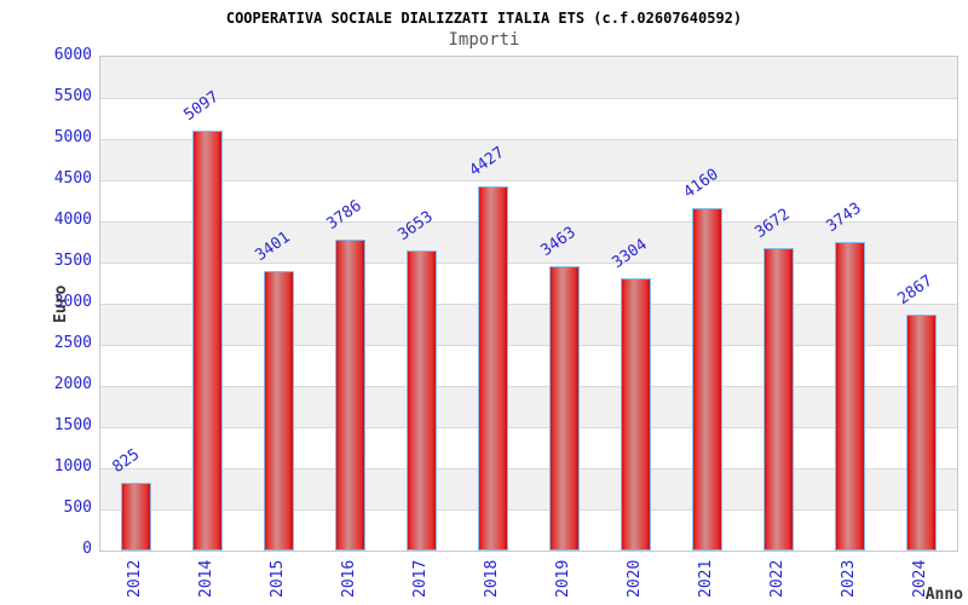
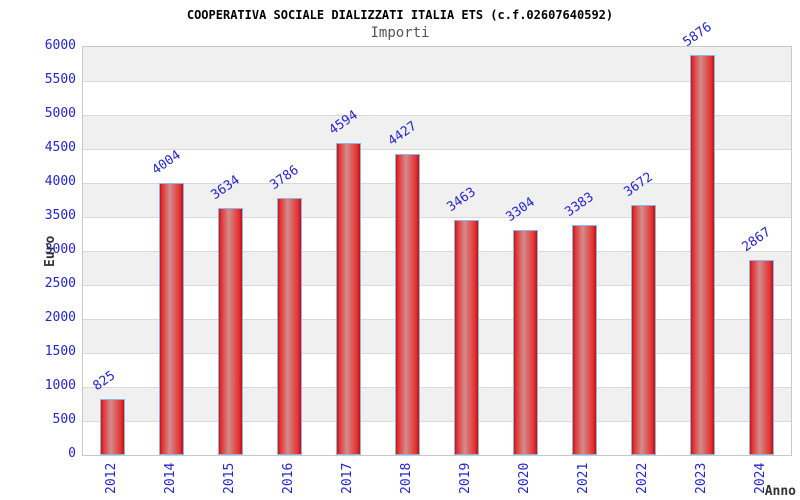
2014: 5097 -> 4004
2015: 3401 -> 3634
2017: 3653 -> 4594
2021: 4160 -> 3383
2023: 3743 -> 5876
